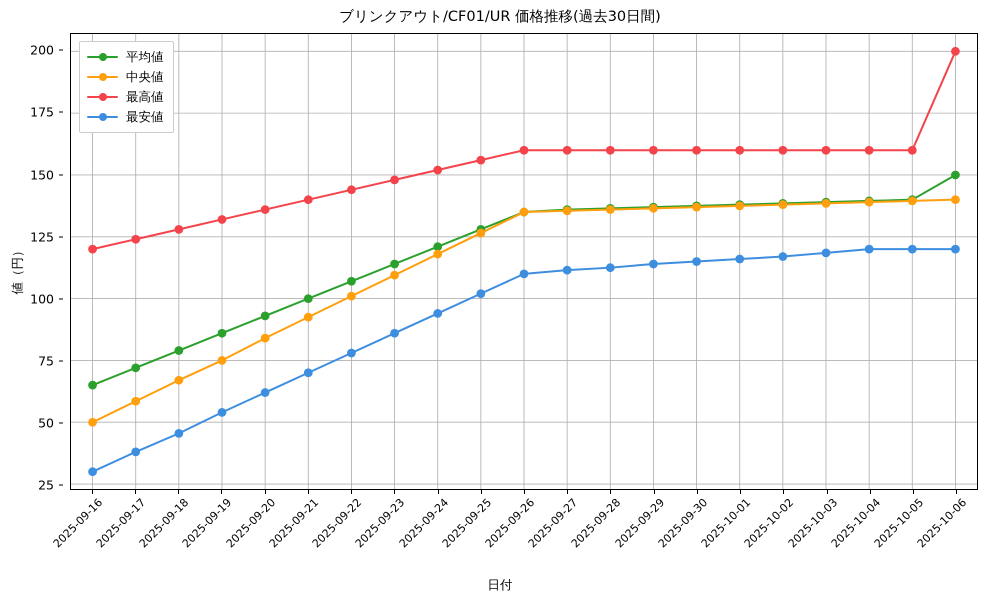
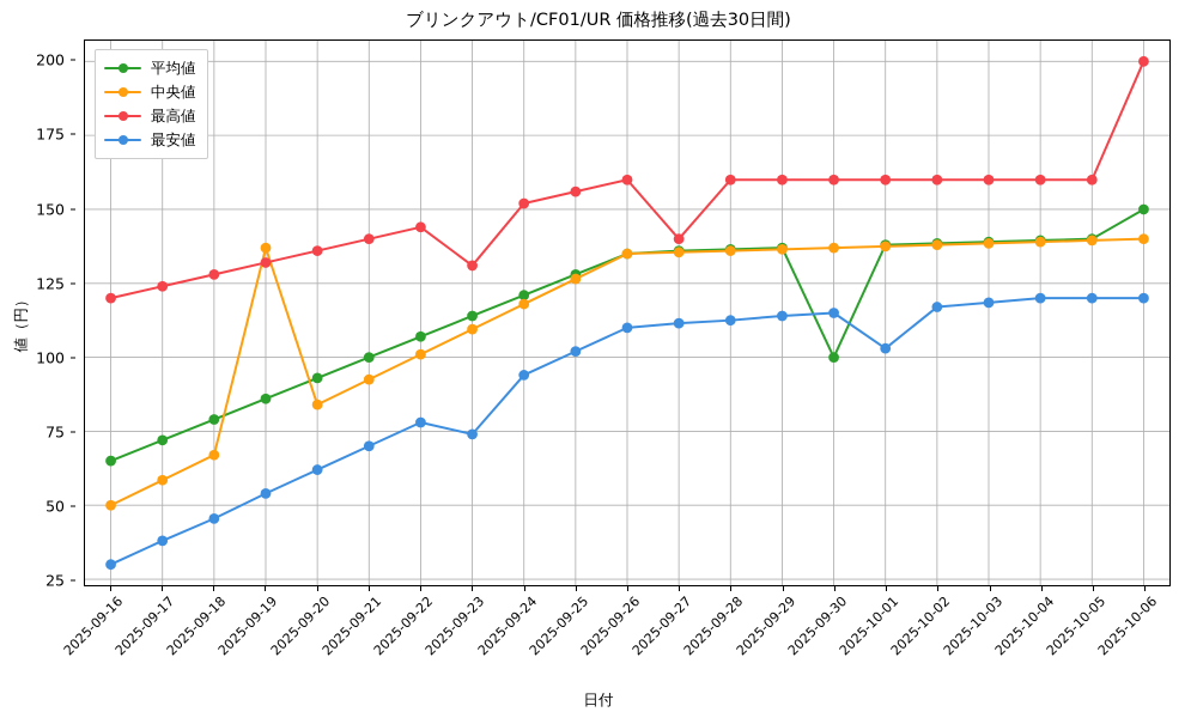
中央値/2025-09-19: 75 -> 137
最高値/2025-09-23: 148 -> 131
最安値/2025-09-23: 86 -> 74
最高値/2025-09-27: 160 -> 140
平均値/2025-09-30: 138 -> 100
最安値/2025-10-01: 116 -> 103
